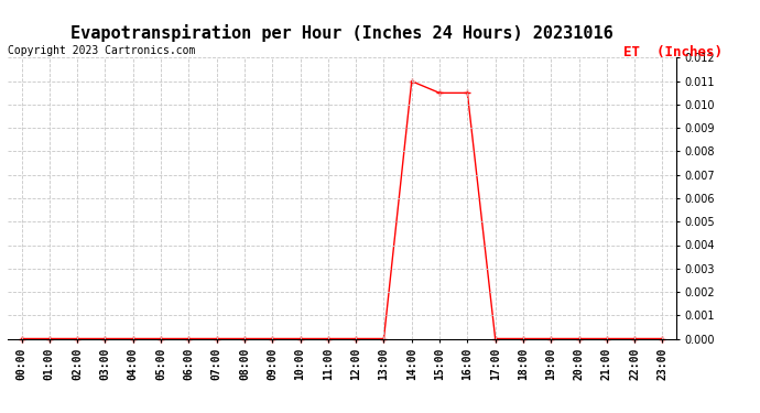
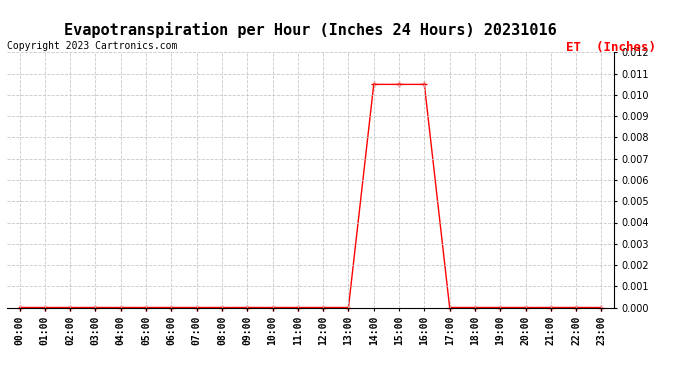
14:00: 0.0110 -> 0.0105
